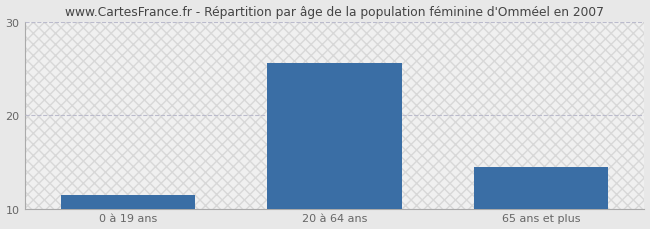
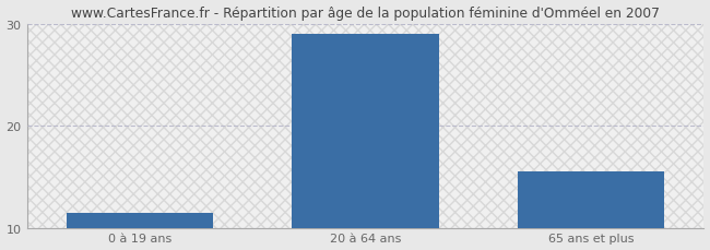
20 à 64 ans: 25.6 -> 29.0
65 ans et plus: 14.4 -> 15.5
